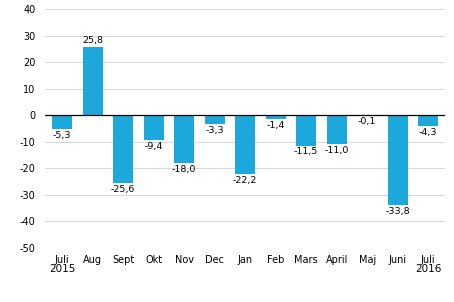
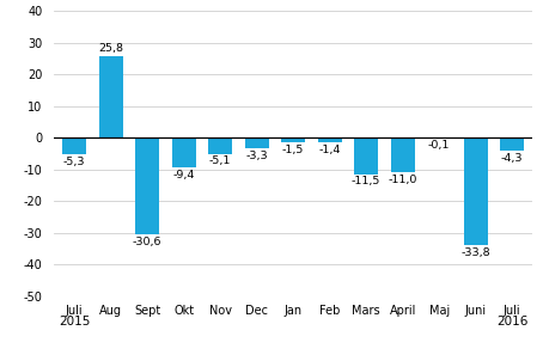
Sept: -25,6 -> -30,6
Nov: -18,0 -> -5,1
Jan: -22,2 -> -1,5
